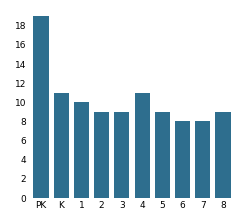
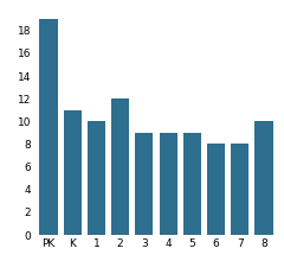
2: 9 -> 12
4: 11 -> 9
8: 9 -> 10
